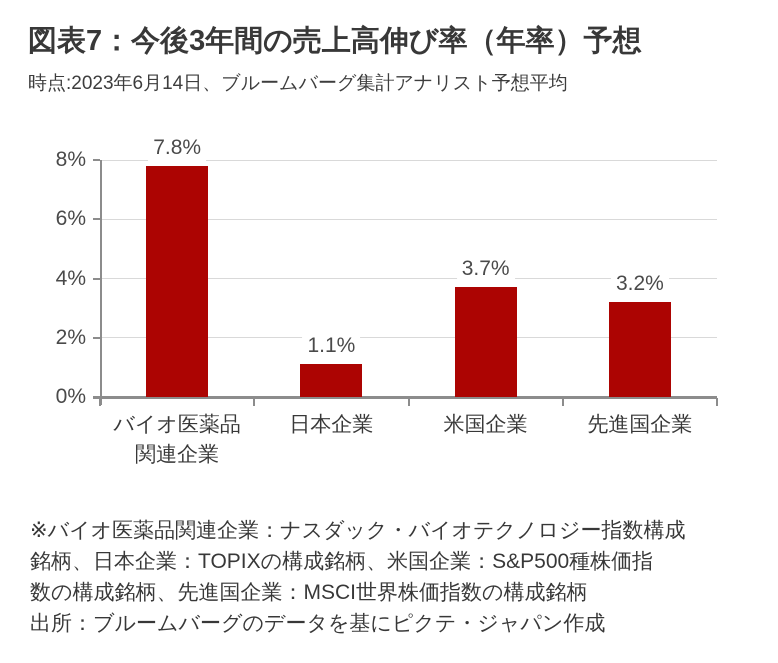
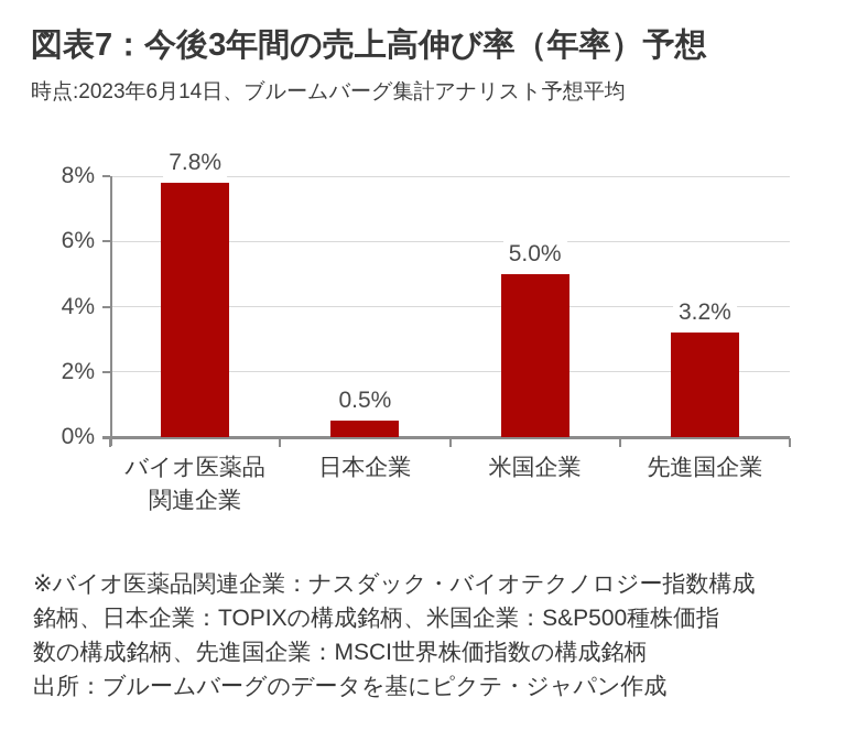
日本企業: 1.1% -> 0.5%
米国企業: 3.7% -> 5.0%
